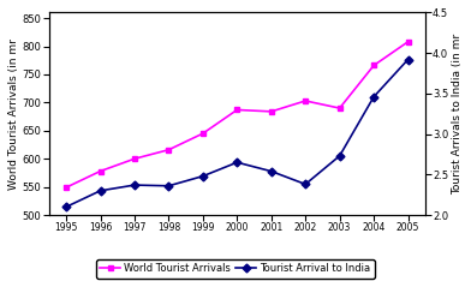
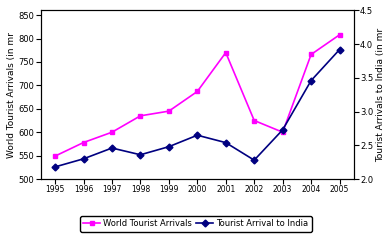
Tourist Arrival to India/1995: 2.10 -> 2.18
Tourist Arrival to India/1997: 2.37 -> 2.46
World Tourist Arrivals/1998: 616 -> 635
World Tourist Arrivals/2001: 684 -> 770
World Tourist Arrivals/2002: 703 -> 625
Tourist Arrival to India/2002: 2.38 -> 2.28
World Tourist Arrivals/2003: 690 -> 600
